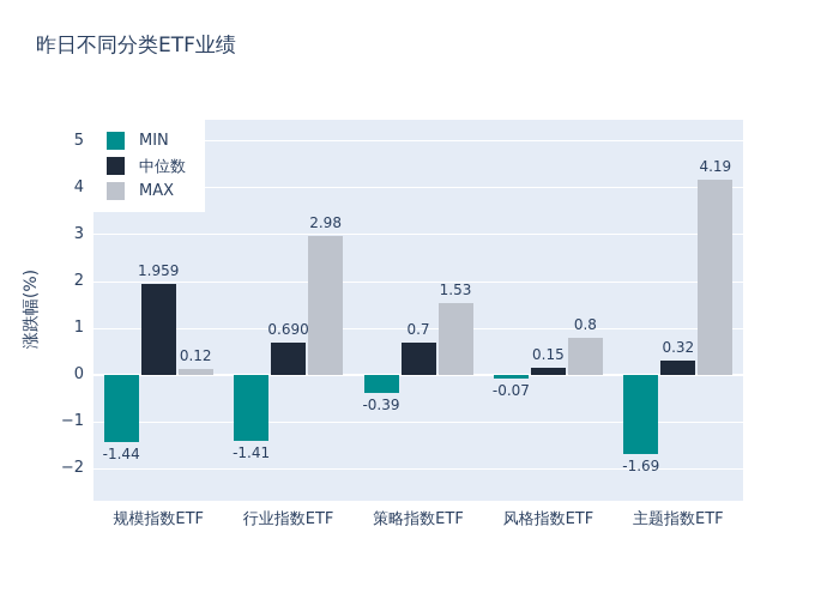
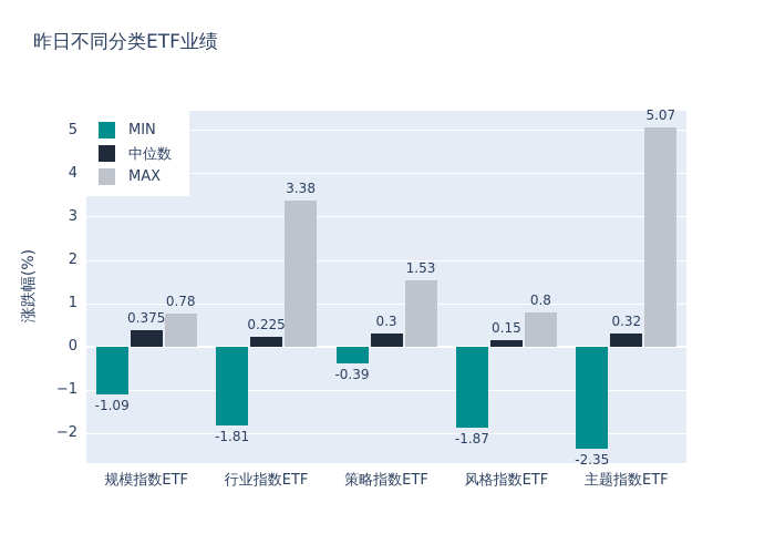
MIN/规模指数ETF: -1.44 -> -1.09
中位数/规模指数ETF: 1.959 -> 0.375
MAX/规模指数ETF: 0.12 -> 0.78
MIN/行业指数ETF: -1.41 -> -1.81
中位数/行业指数ETF: 0.690 -> 0.225
MAX/行业指数ETF: 2.98 -> 3.38
中位数/策略指数ETF: 0.7 -> 0.3
MIN/风格指数ETF: -0.07 -> -1.87
MIN/主题指数ETF: -1.69 -> -2.35
MAX/主题指数ETF: 4.19 -> 5.07
